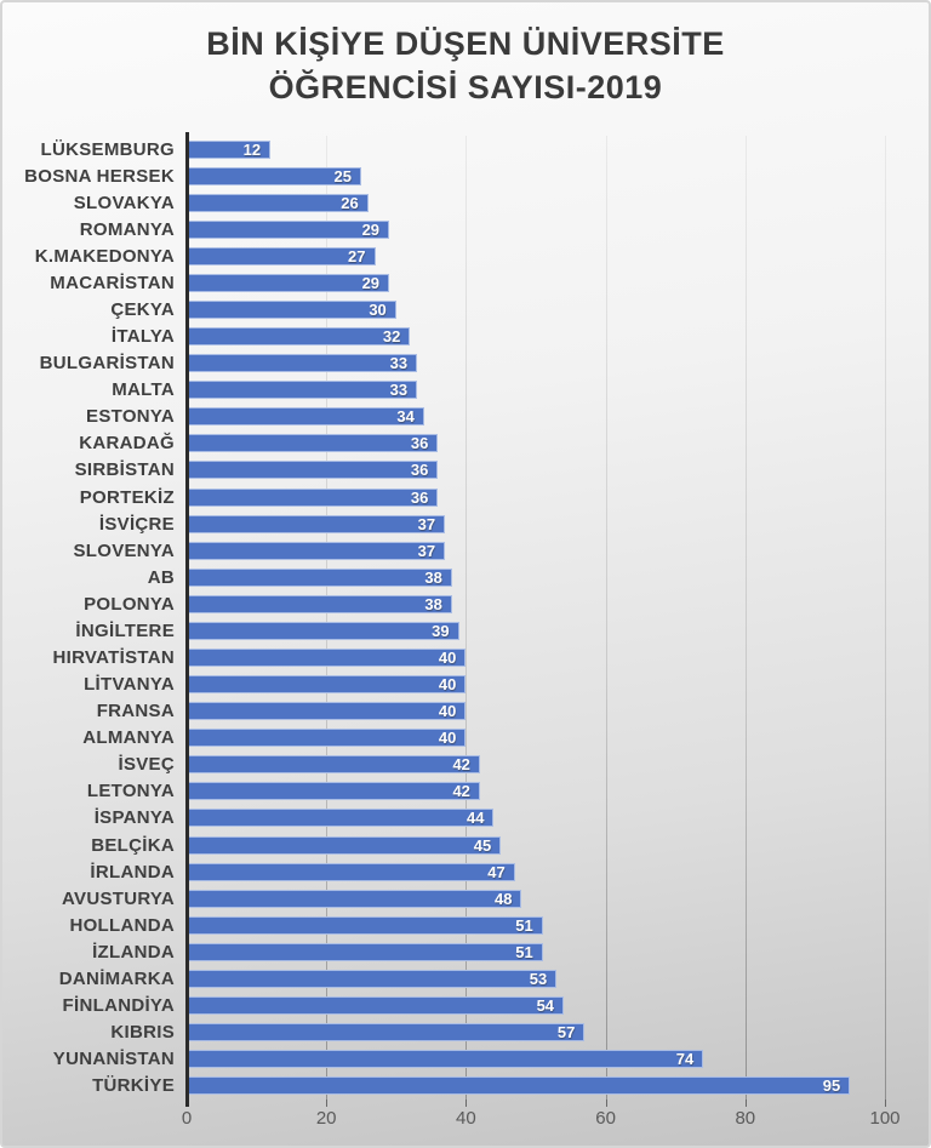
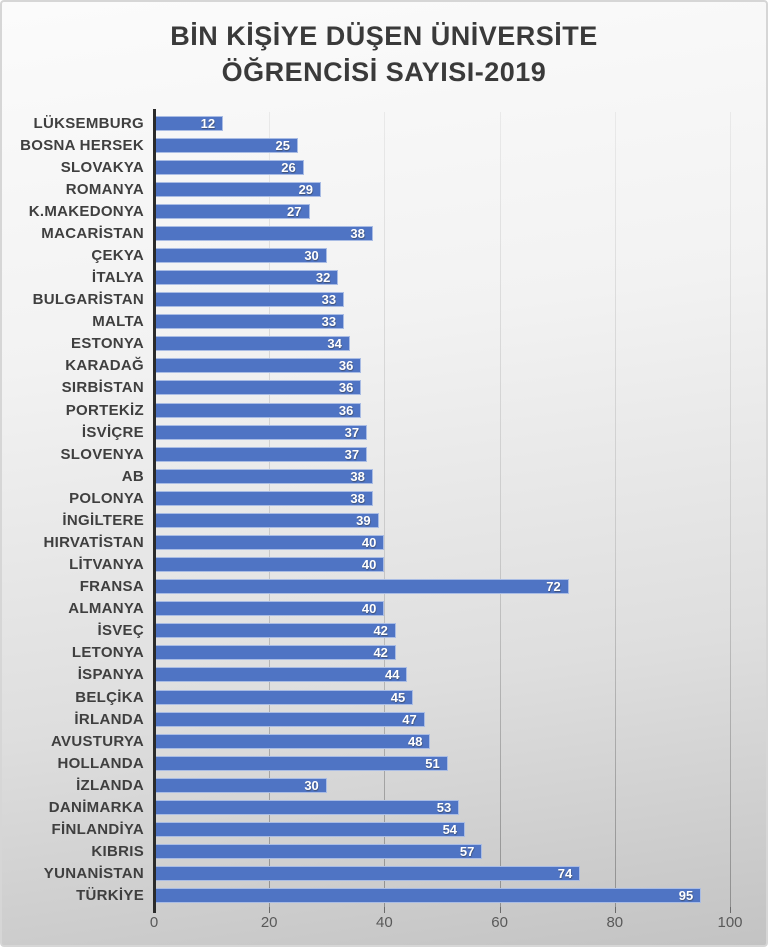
MACARİSTAN: 29 -> 38
FRANSA: 40 -> 72
İZLANDA: 51 -> 30
